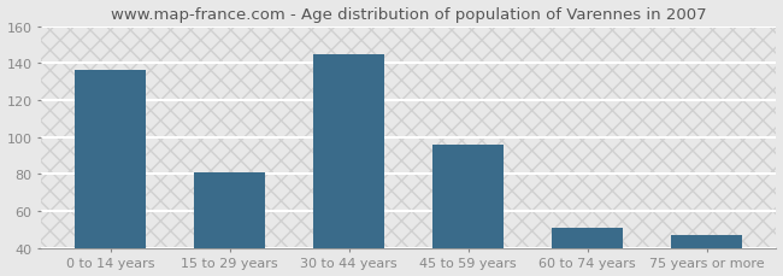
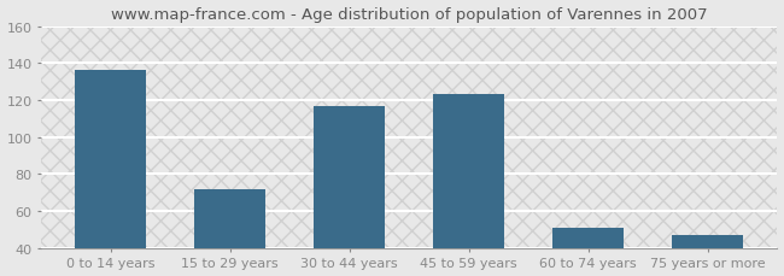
15 to 29 years: 81 -> 72
30 to 44 years: 145 -> 117
45 to 59 years: 96 -> 123
